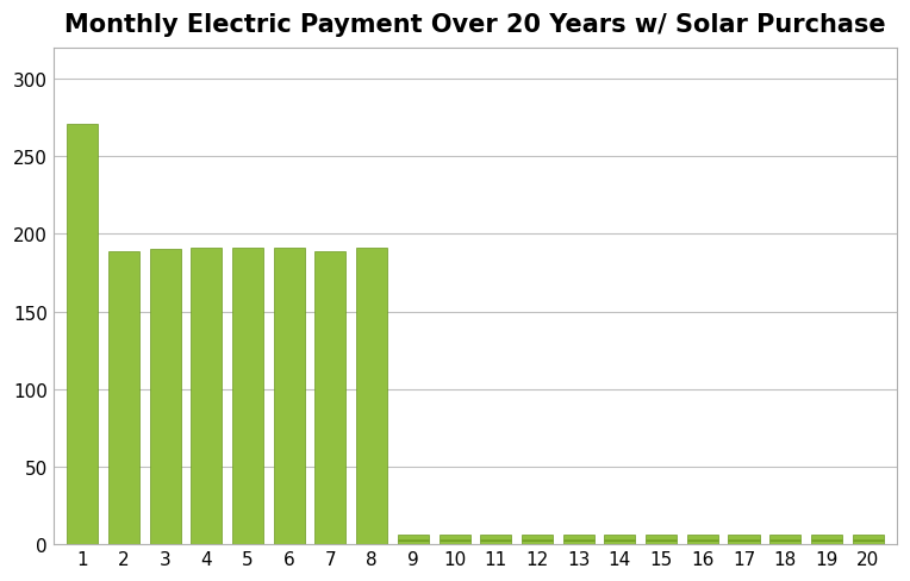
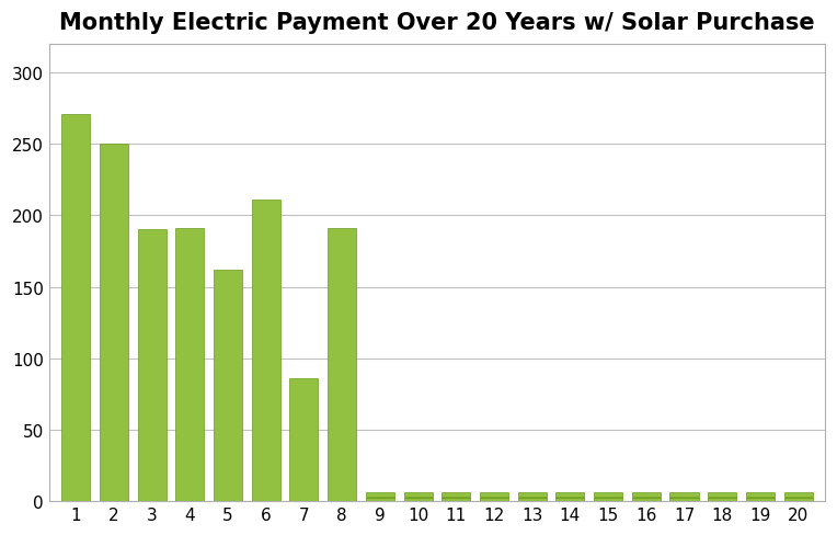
2: 189 -> 250
5: 191 -> 162
6: 191 -> 211
7: 189 -> 86
